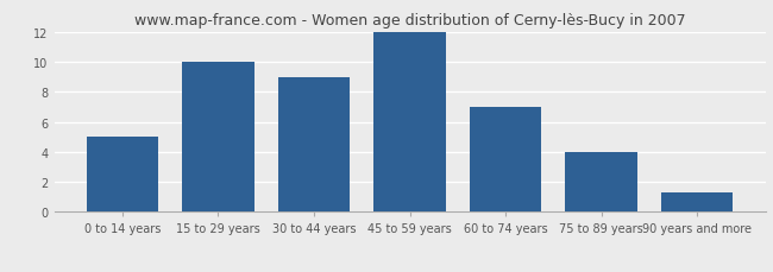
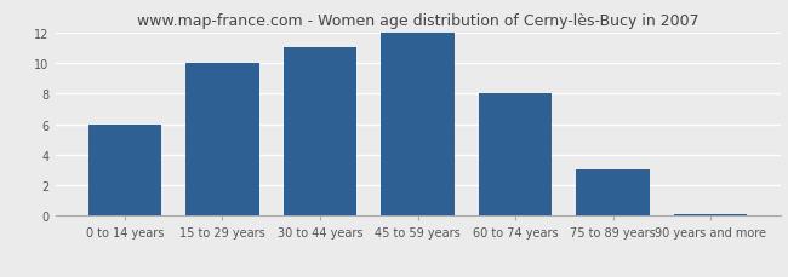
0 to 14 years: 5.0 -> 6.0
30 to 44 years: 9.0 -> 11.0
60 to 74 years: 7.0 -> 8.0
75 to 89 years: 4.0 -> 3.0
90 years and more: 1.3 -> 0.1
